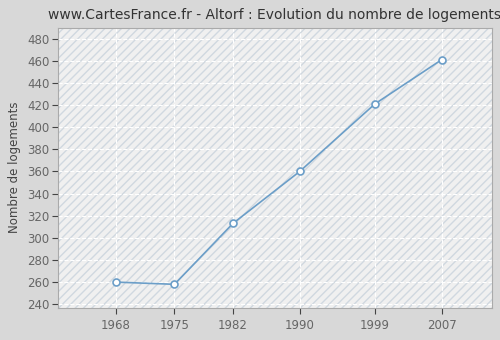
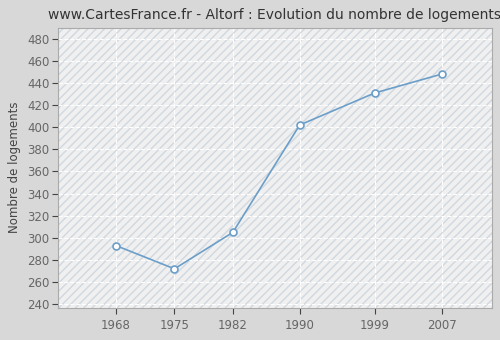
1968: 260 -> 293
1975: 258 -> 272
1982: 313 -> 305
1990: 360 -> 402
1999: 421 -> 431
2007: 461 -> 448
